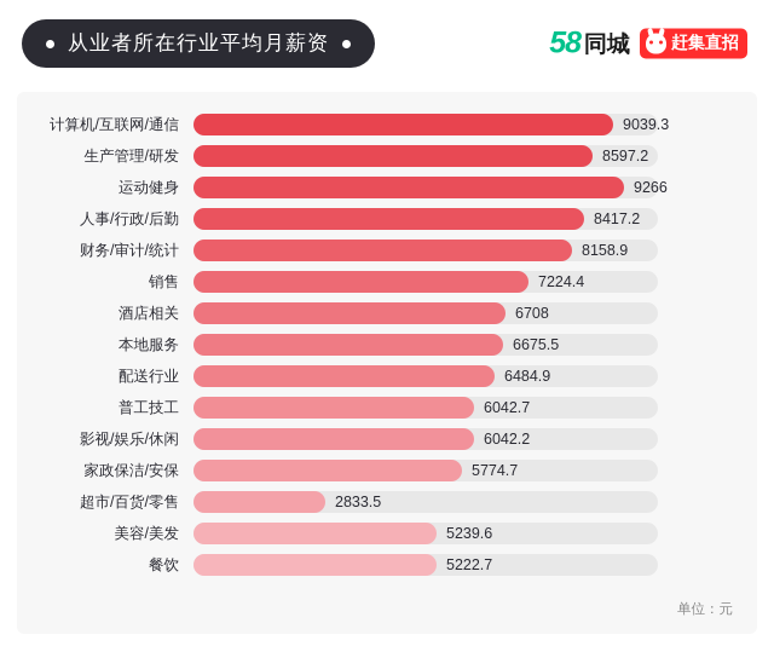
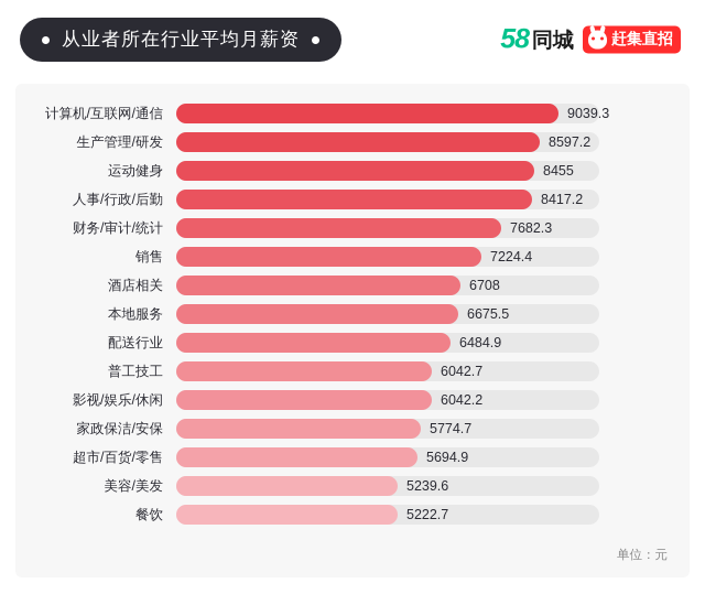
运动健身: 9266 -> 8455
财务/审计/统计: 8158.9 -> 7682.3
超市/百货/零售: 2833.5 -> 5694.9
